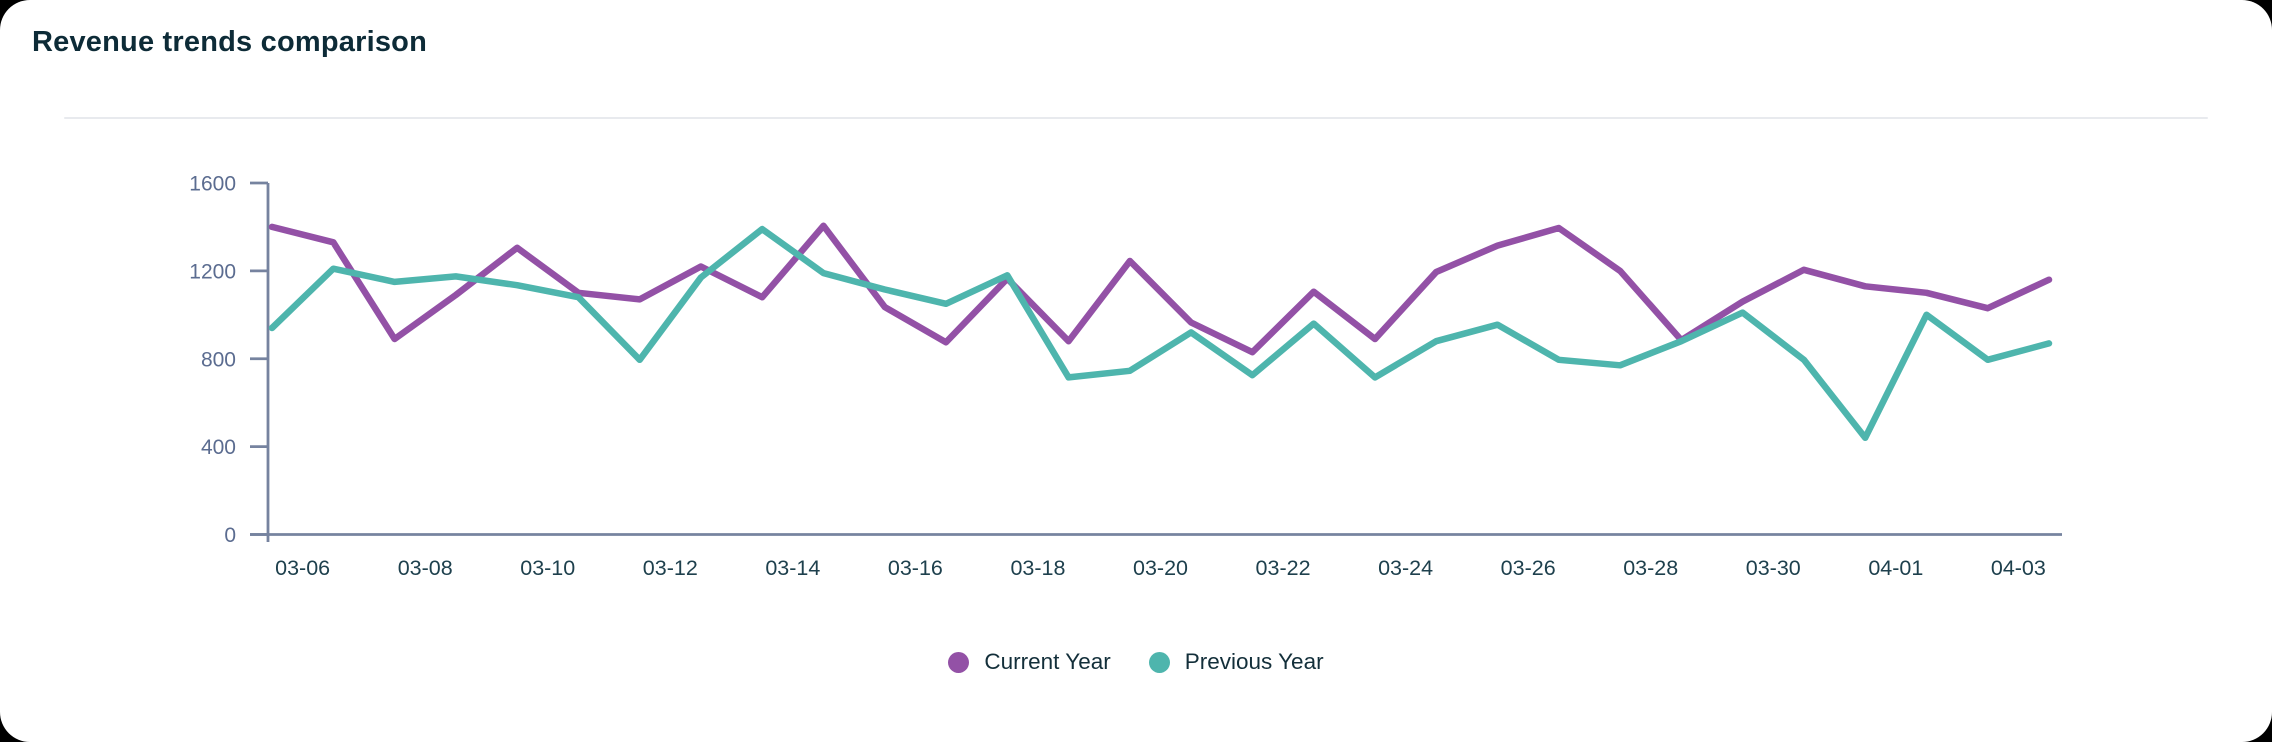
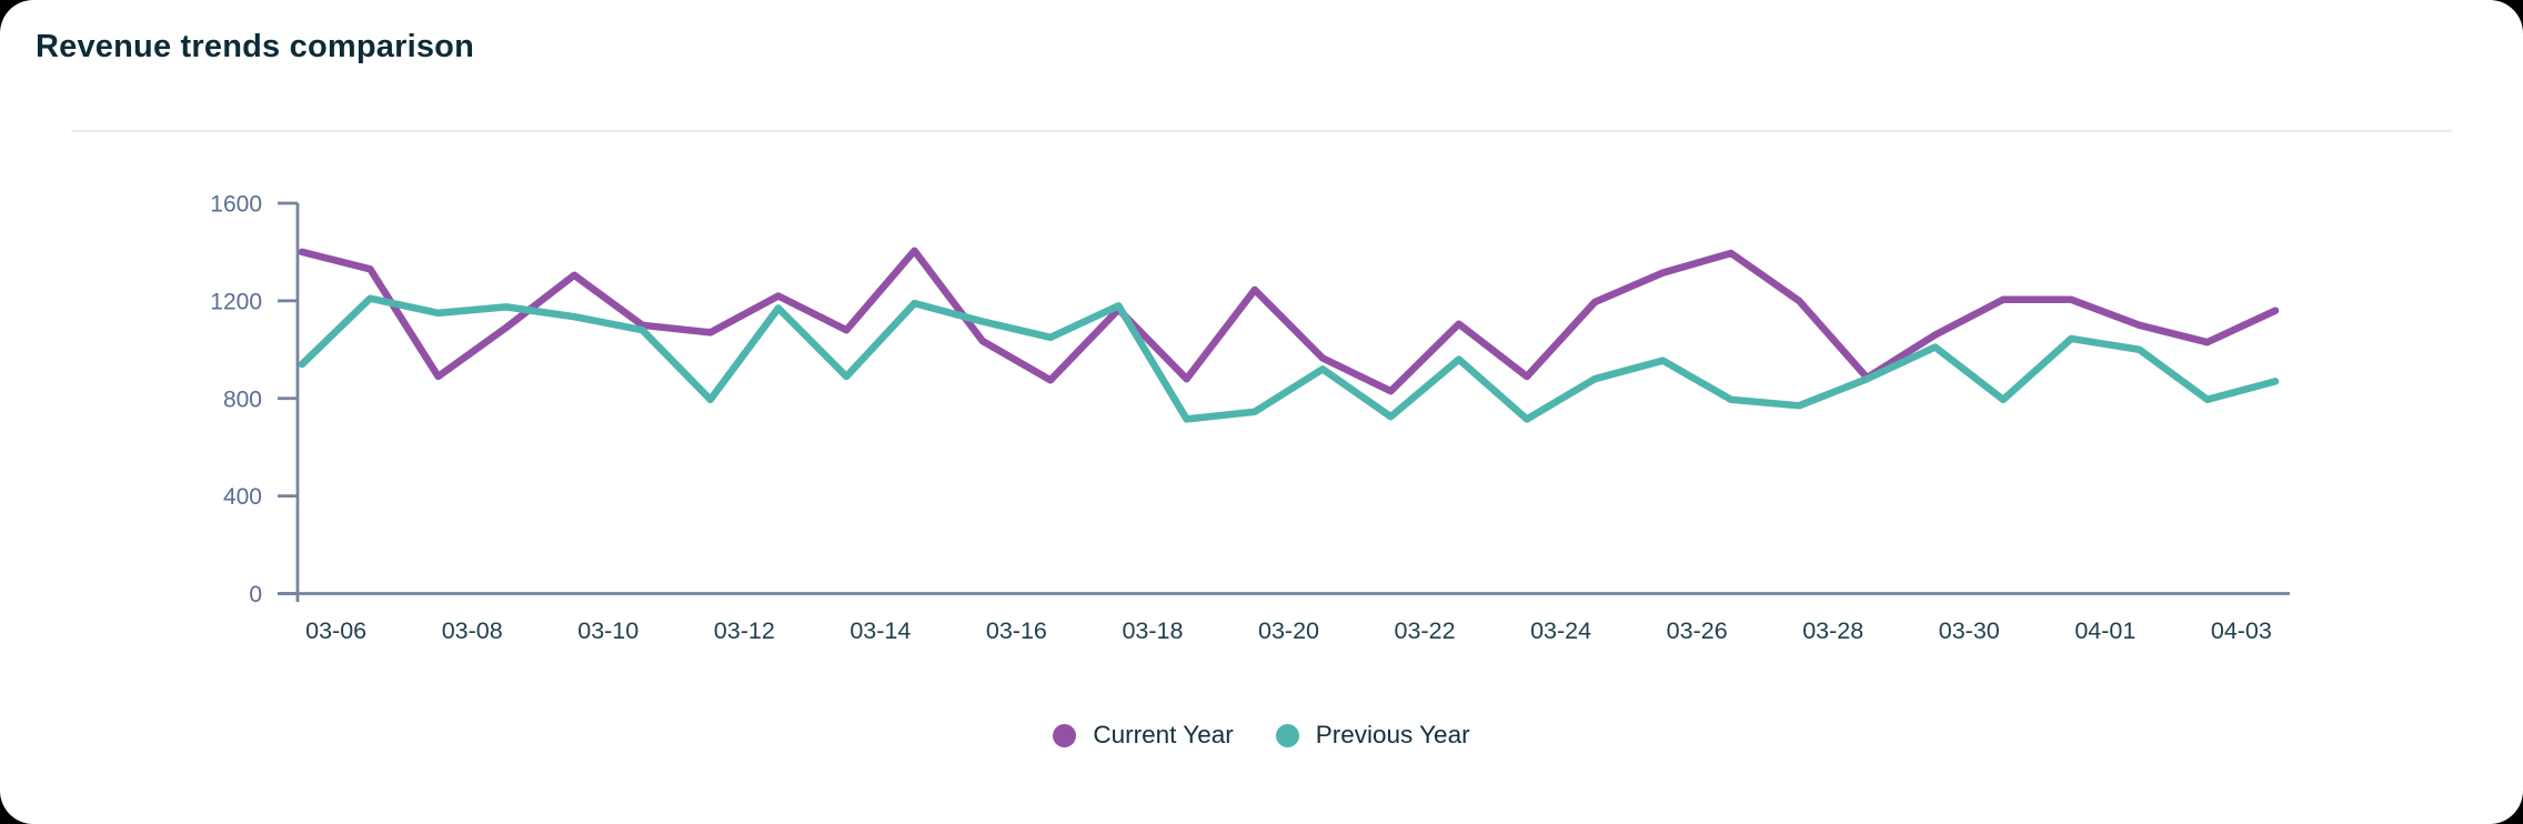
Previous Year/03-14: 1390 -> 890
Current Year/04-01: 1130 -> 1200
Previous Year/04-01: 440 -> 1040
